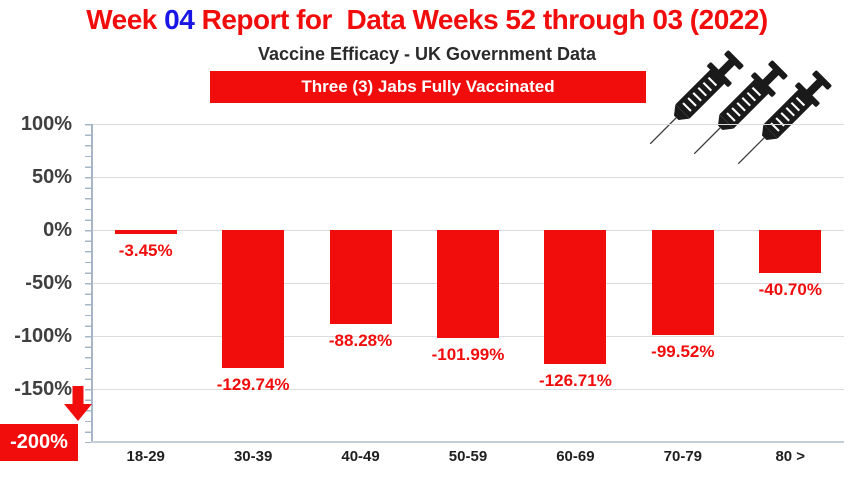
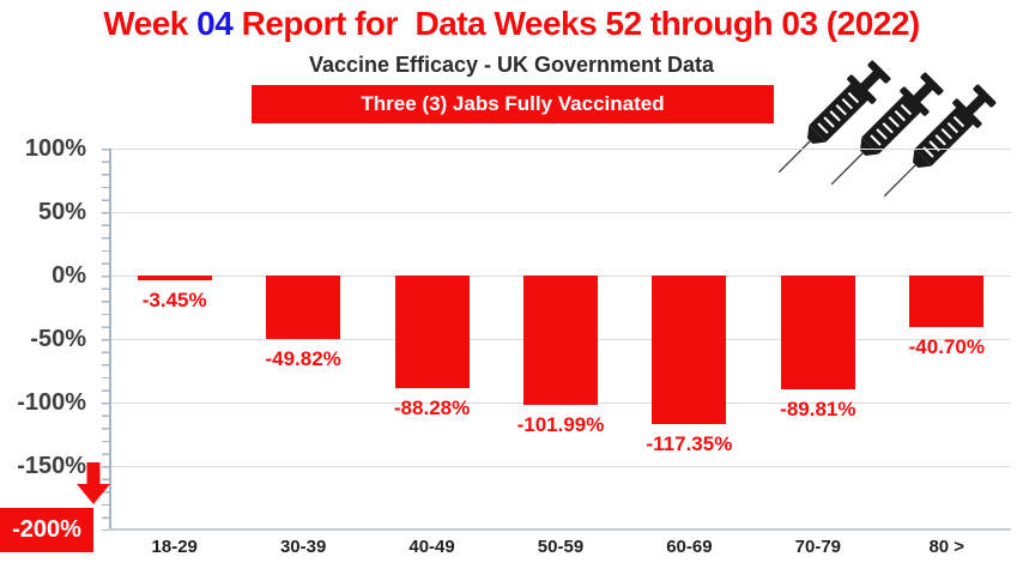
30-39: -129.74% -> -49.82%
60-69: -126.71% -> -117.35%
70-79: -99.52% -> -89.81%
